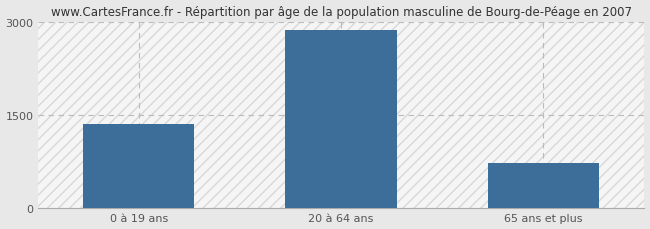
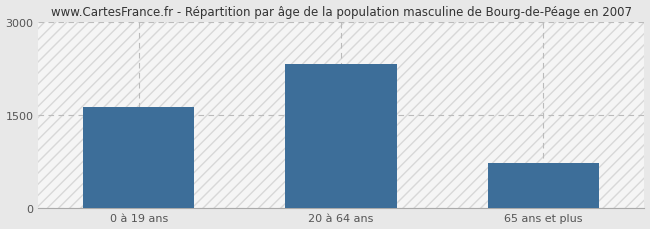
0 à 19 ans: 1350 -> 1620
20 à 64 ans: 2870 -> 2320
